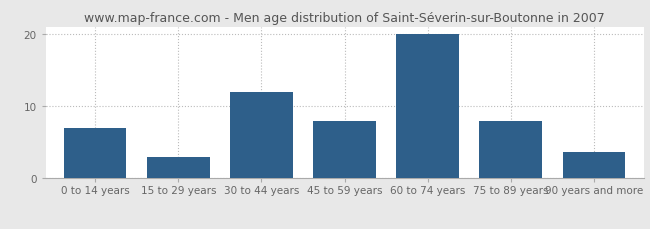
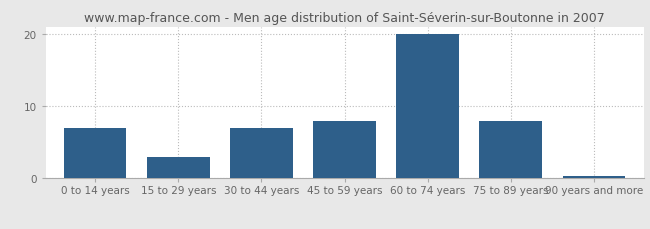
30 to 44 years: 12.0 -> 7.0
90 years and more: 3.6 -> 0.3
